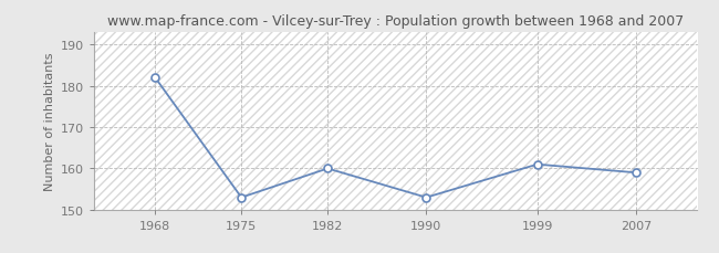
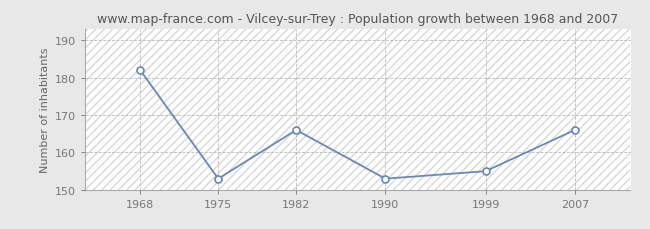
1982: 160 -> 166
1999: 161 -> 155
2007: 159 -> 166
